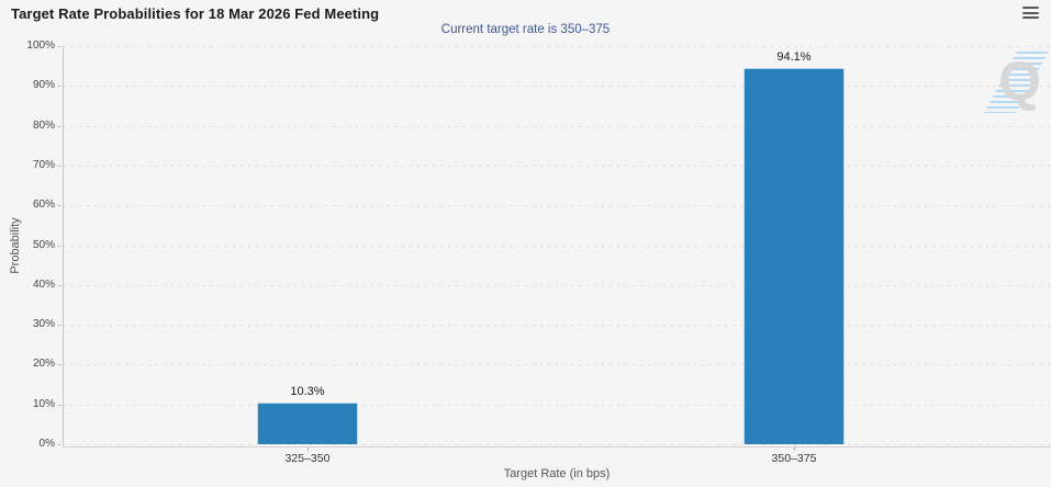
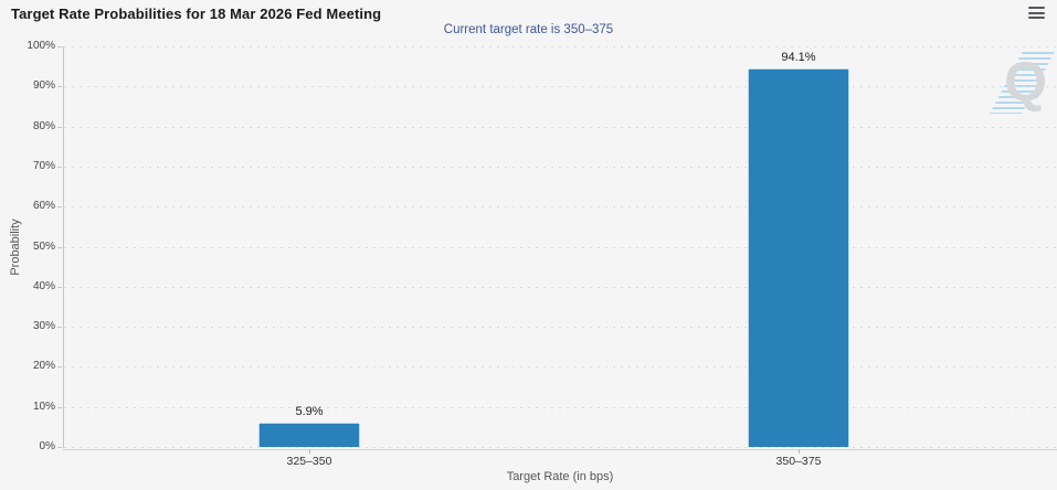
325–350: 10.3% -> 5.9%
